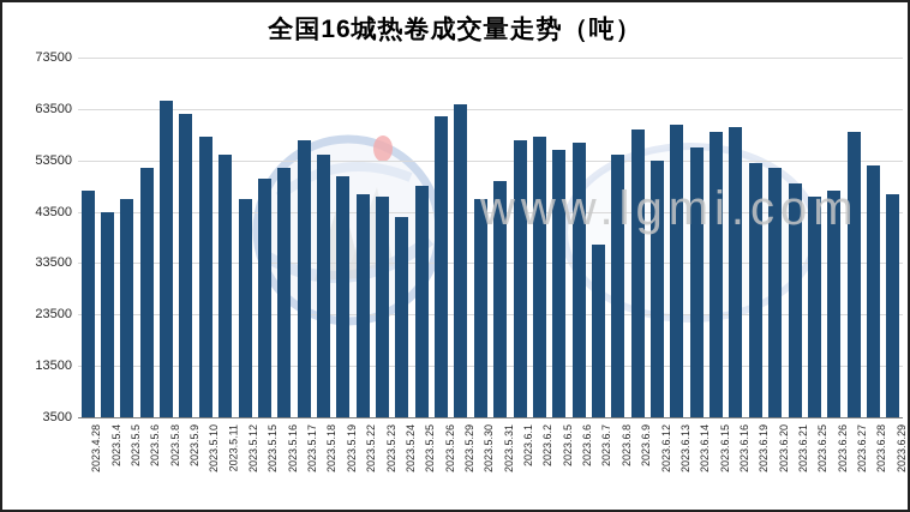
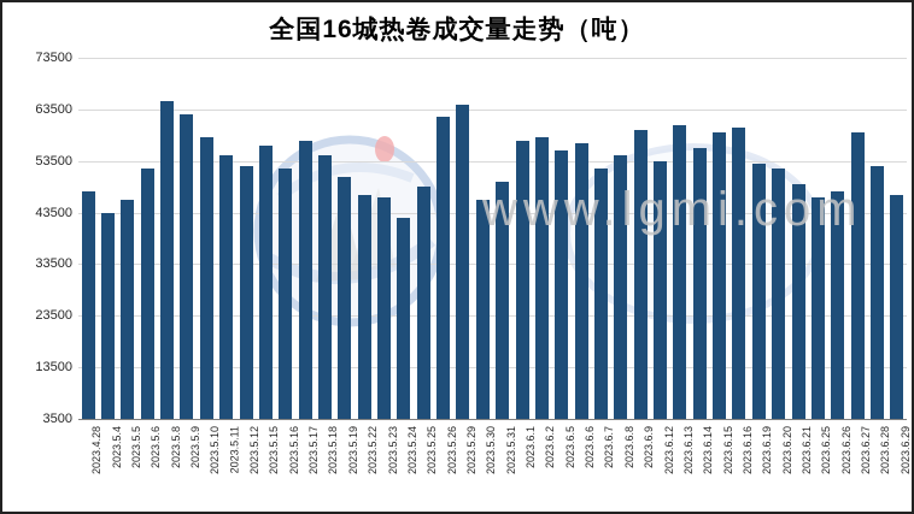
2023.5.12: 46000 -> 52000
2023.5.15: 50000 -> 56000
2023.6.7: 37000 -> 52000
